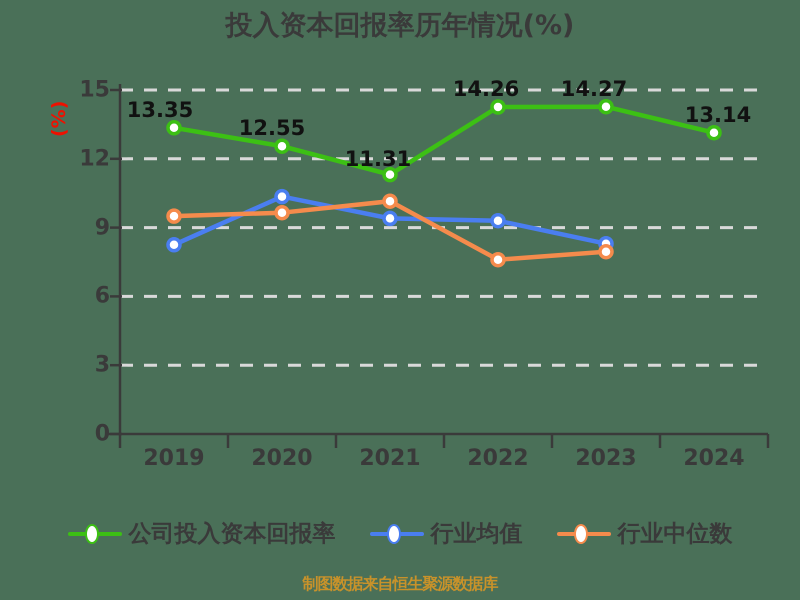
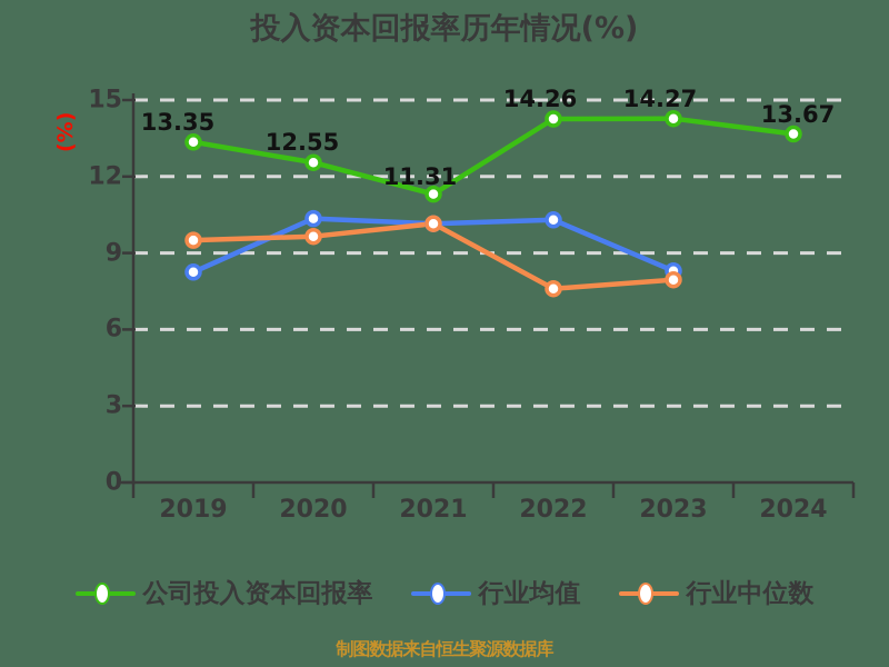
行业均值/2021: 9.4 -> 10.2
行业均值/2022: 9.3 -> 10.3
公司投入资本回报率/2024: 13.14 -> 13.67
